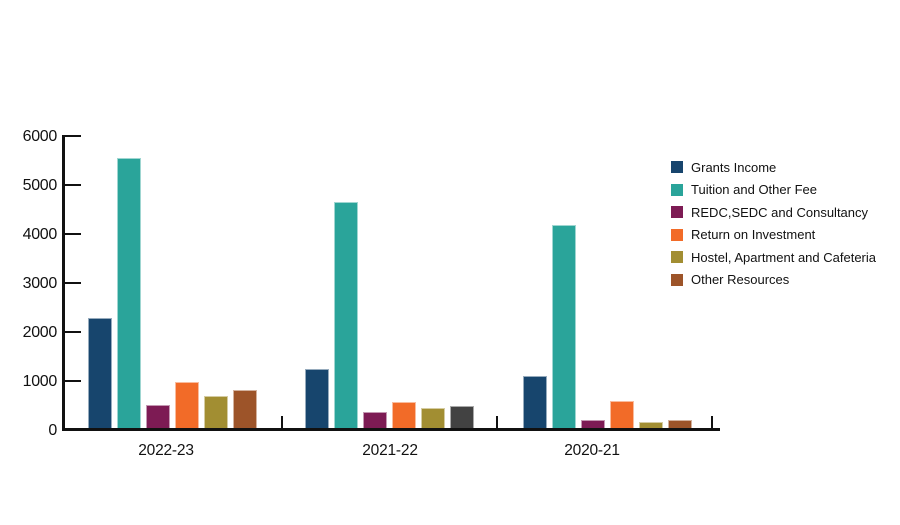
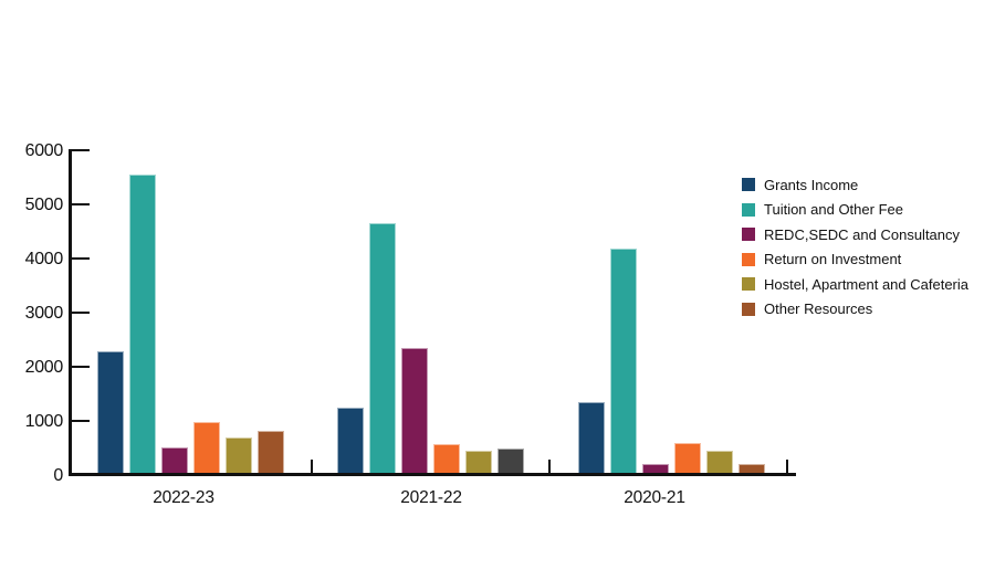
REDC,SEDC and Consultancy/2021-22: 300 -> 2300
Grants Income/2020-21: 1100 -> 1300
Hostel, Apartment and Cafeteria/2020-21: 100 -> 400
